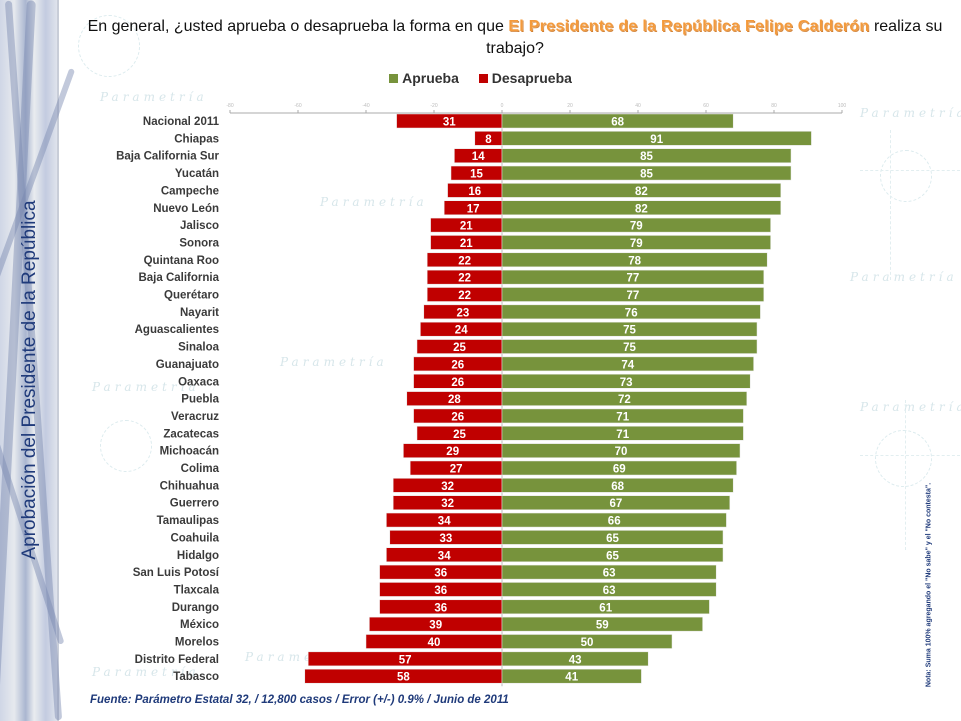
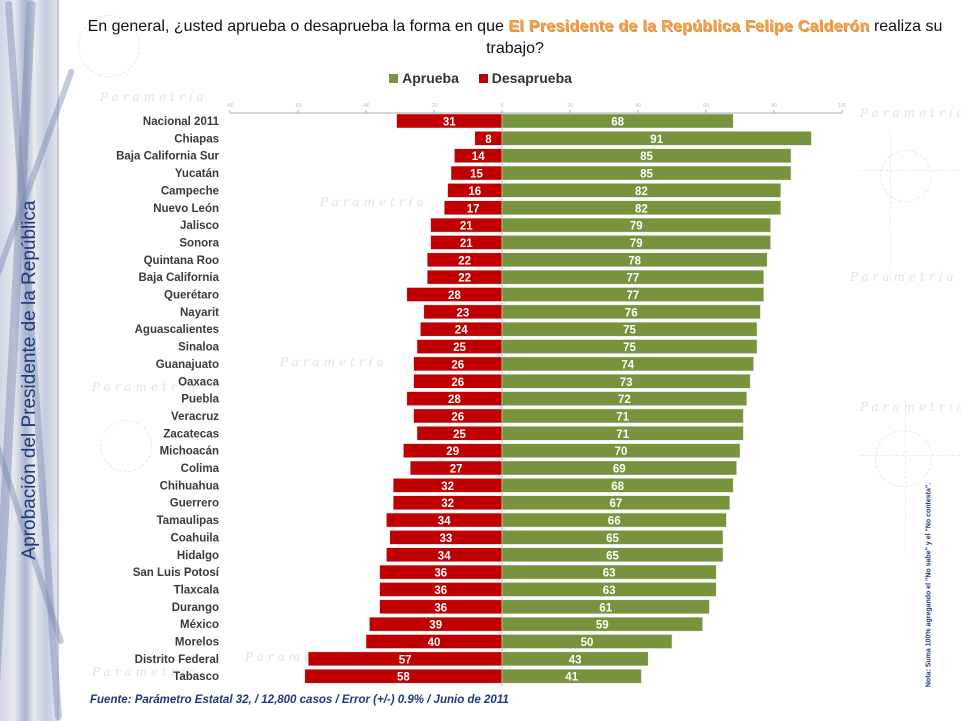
Desaprueba/Querétaro: 22 -> 28
